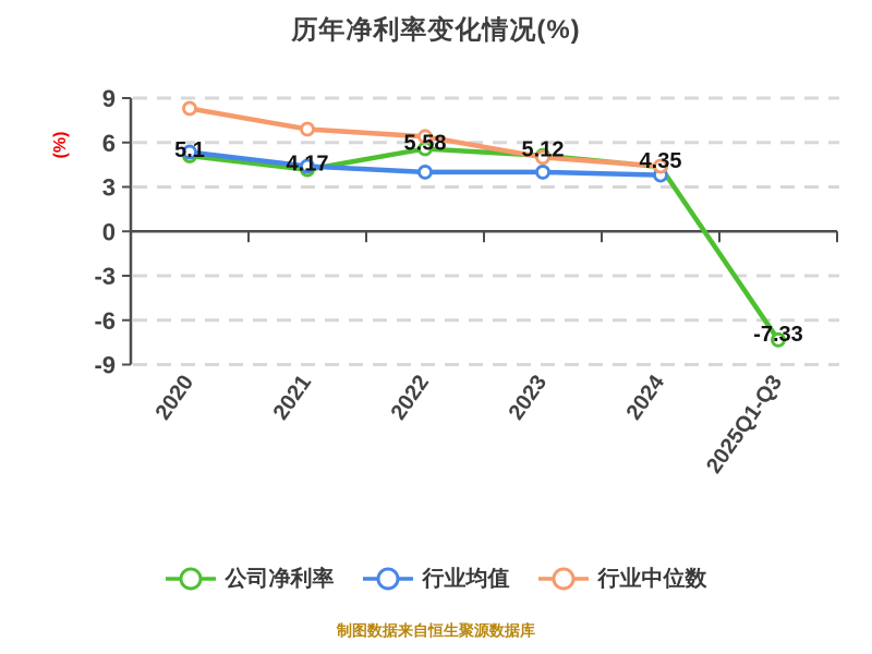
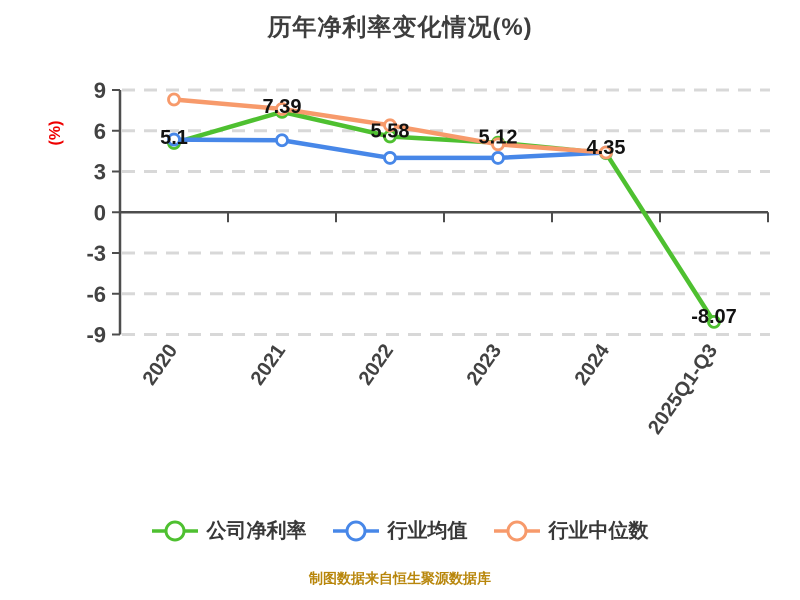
公司净利率/2021: 4.17 -> 7.39
行业均值/2021: 4.4 -> 5.3
行业中位数/2021: 6.9 -> 7.6
行业均值/2024: 3.8 -> 4.4
公司净利率/2025Q1-Q3: -7.33 -> -8.07
